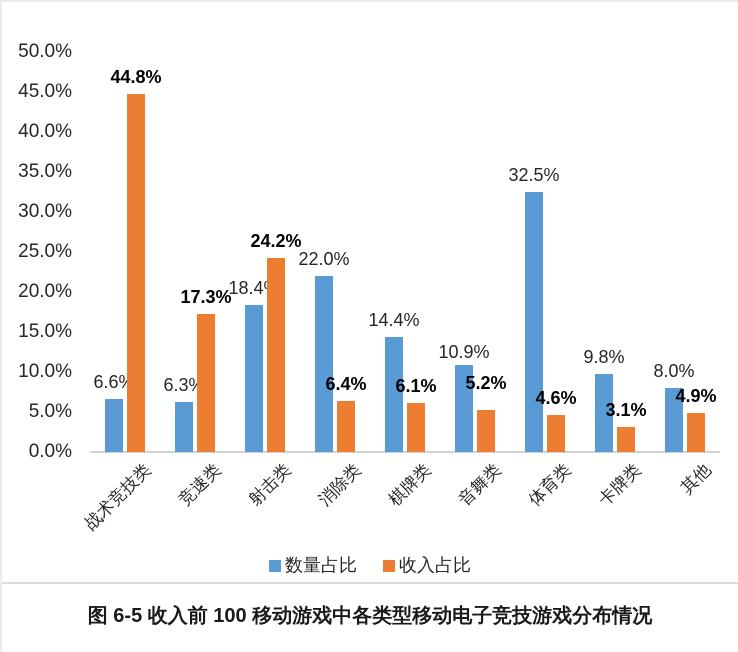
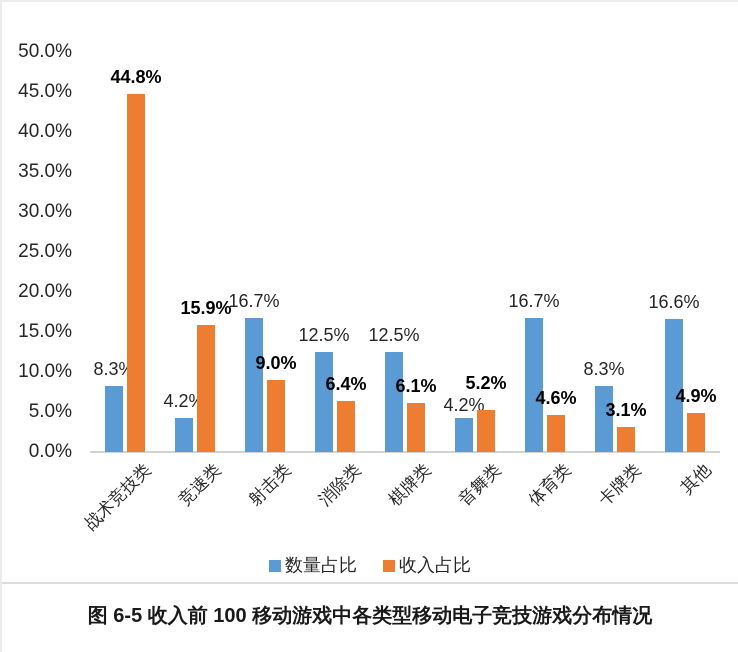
数量占比/战术竞技类: 6.6% -> 8.3%
数量占比/竞速类: 6.3% -> 4.2%
收入占比/竞速类: 17.3% -> 15.9%
数量占比/射击类: 18.4% -> 16.7%
收入占比/射击类: 24.2% -> 9.0%
数量占比/消除类: 22.0% -> 12.5%
数量占比/棋牌类: 14.4% -> 12.5%
数量占比/音舞类: 10.9% -> 4.2%
数量占比/体育类: 32.5% -> 16.7%
数量占比/卡牌类: 9.8% -> 8.3%
数量占比/其他: 8.0% -> 16.6%
